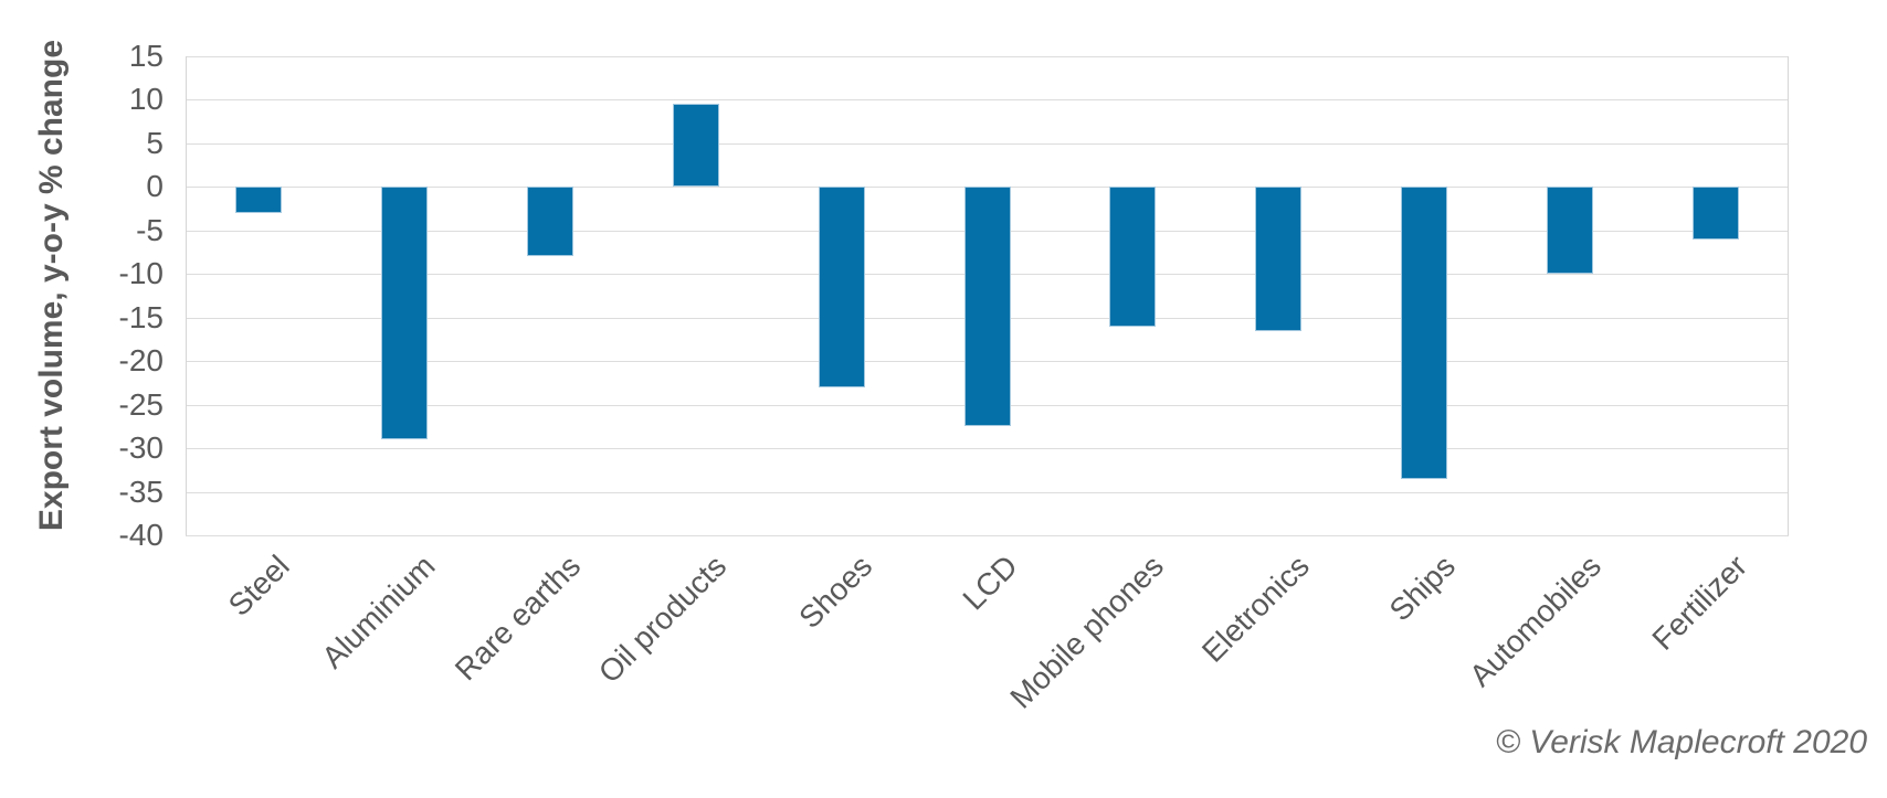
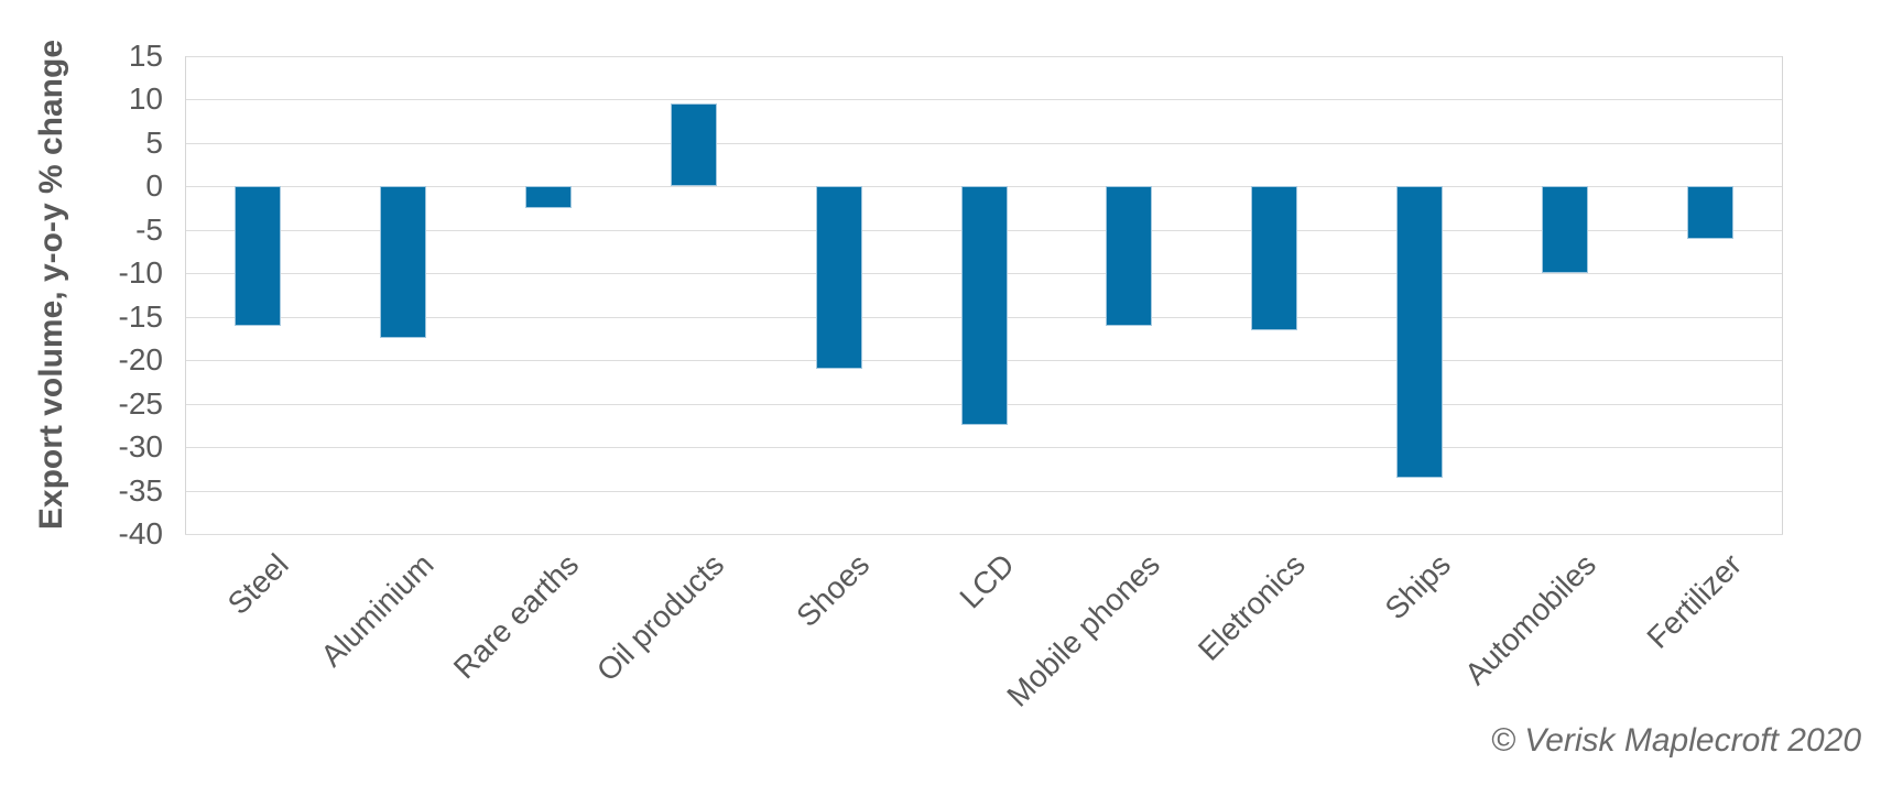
Steel: -3 -> -16
Aluminium: -29 -> -18
Rare earths: -8 -> -2
Shoes: -23 -> -21
